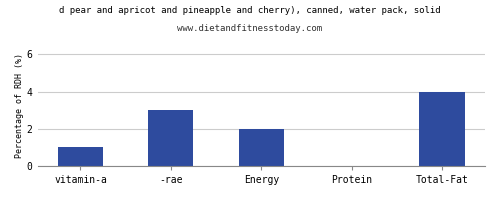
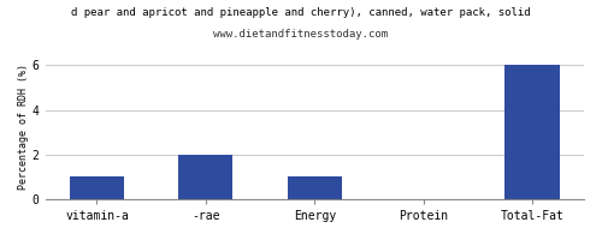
-rae: 3 -> 2
Energy: 2 -> 1
Total-Fat: 4 -> 6
